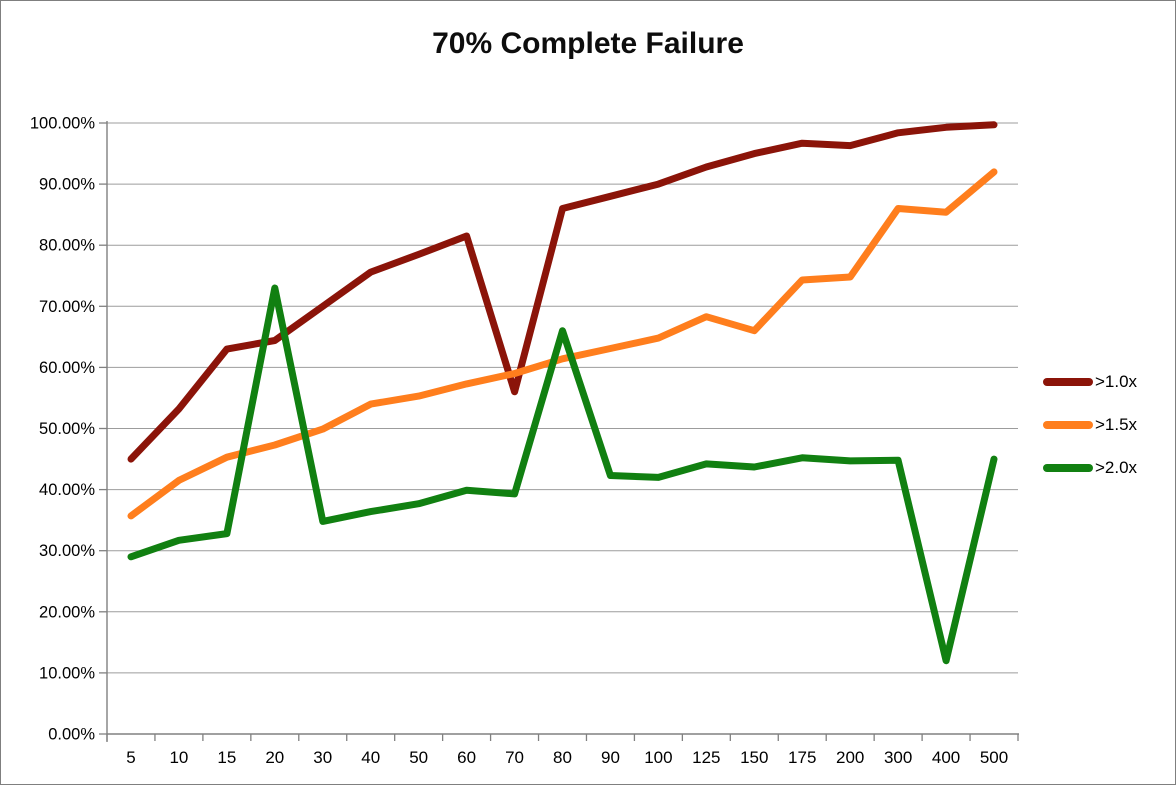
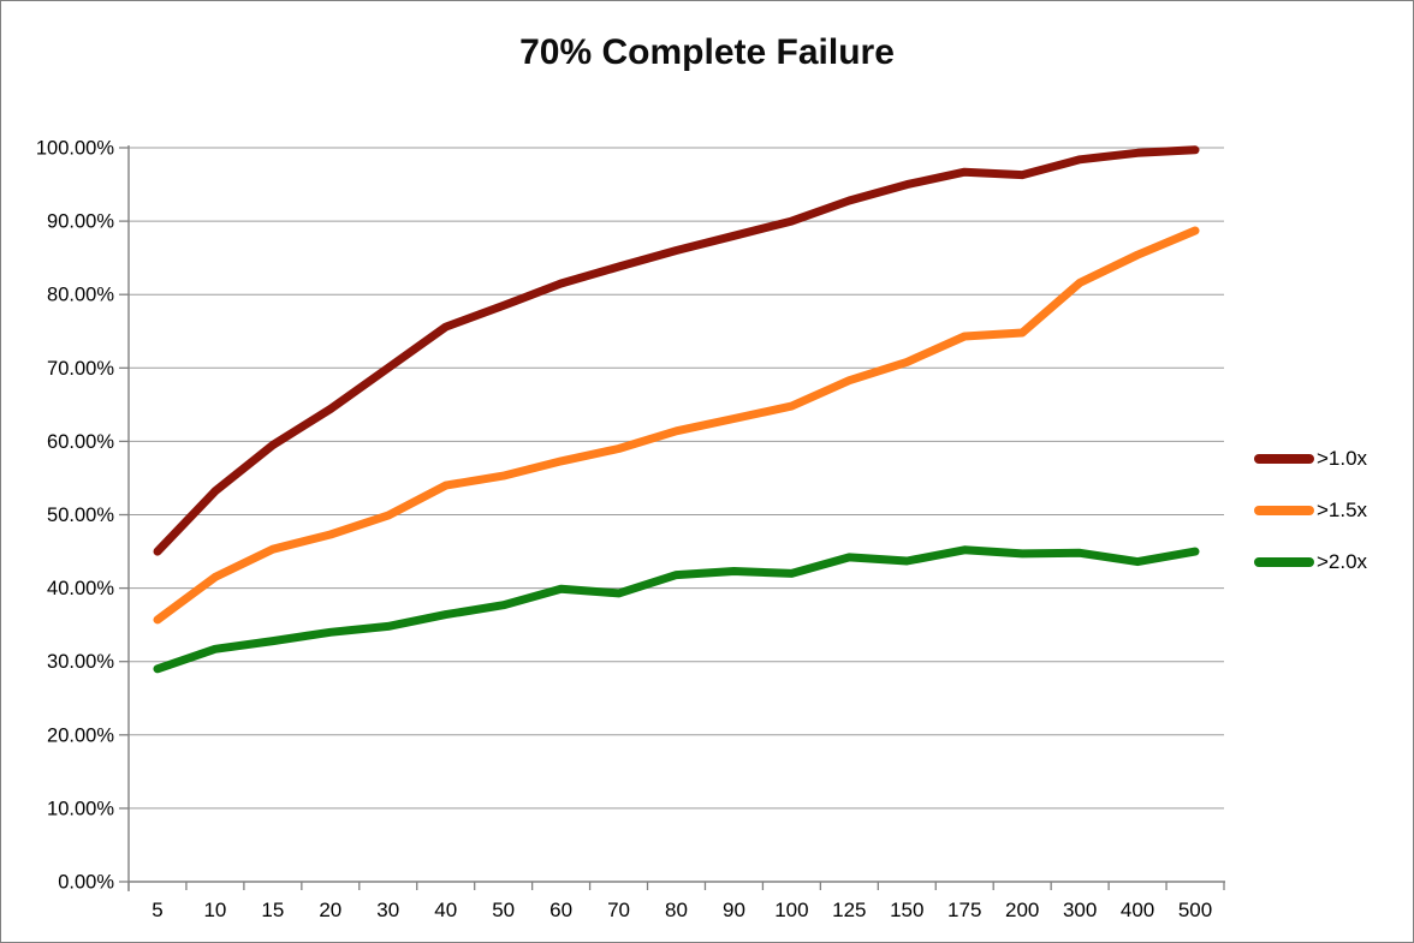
>1.0x/15: 63% -> 60%
>2.0x/20: 73% -> 34%
>1.0x/70: 56% -> 84%
>2.0x/80: 66% -> 42%
>1.5x/150: 66% -> 71%
>1.5x/300: 86% -> 82%
>2.0x/400: 12% -> 44%
>1.5x/500: 92% -> 89%
